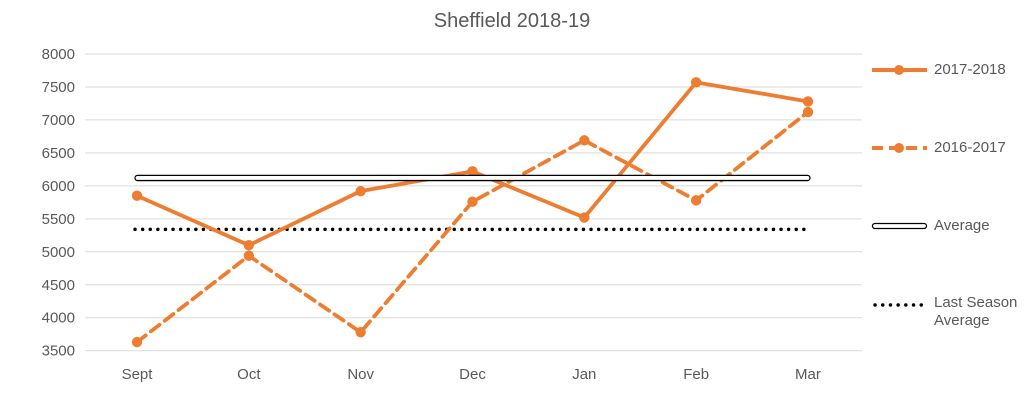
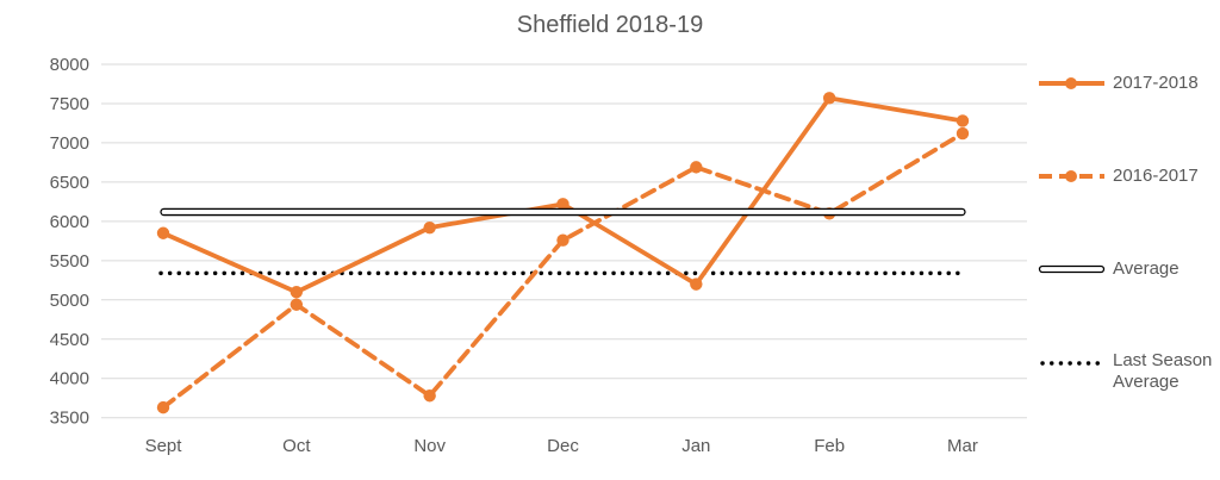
2017-2018/Jan: 5500 -> 5200
2016-2017/Feb: 5800 -> 6100
